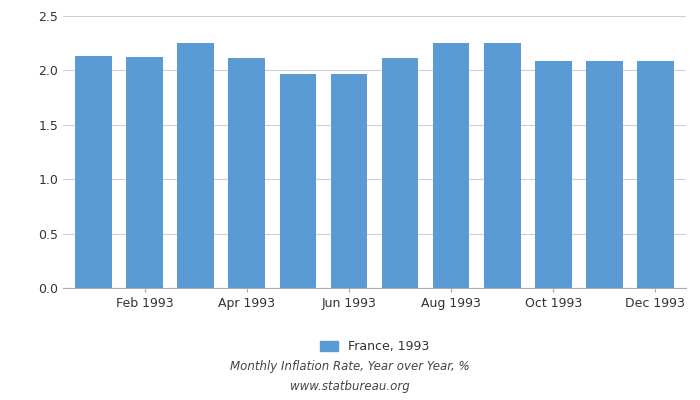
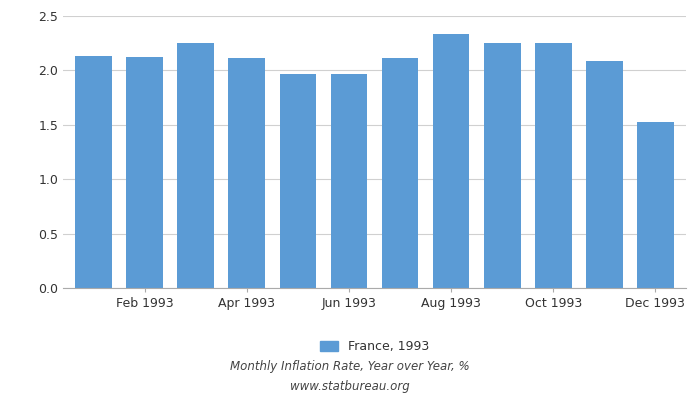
Aug 1993: 2.25 -> 2.33
Oct 1993: 2.09 -> 2.25
Dec 1993: 2.09 -> 1.53
